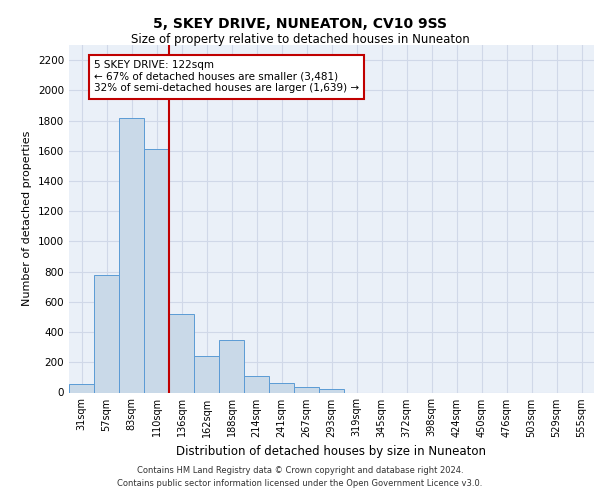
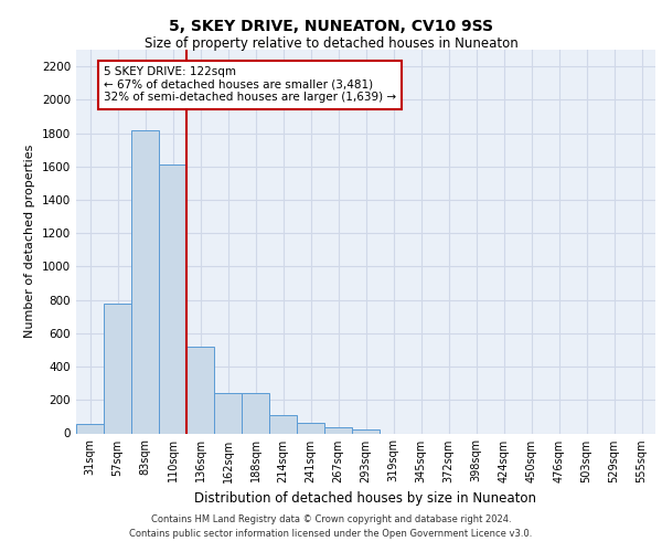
188sqm: 350 -> 240
